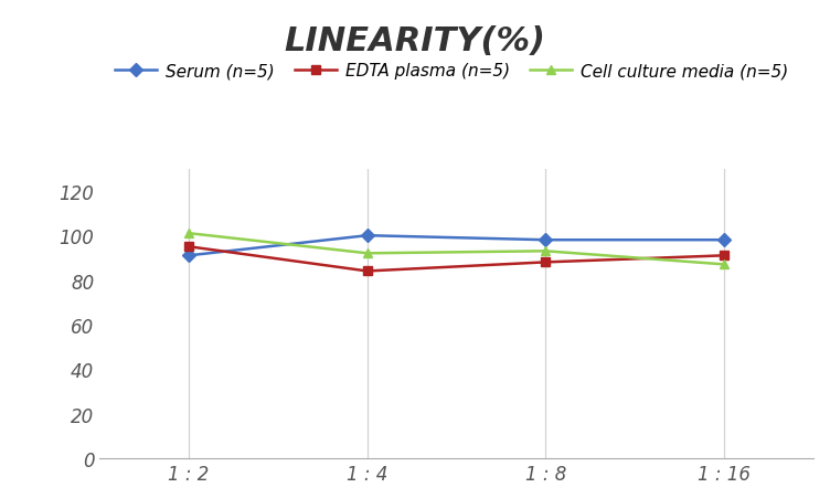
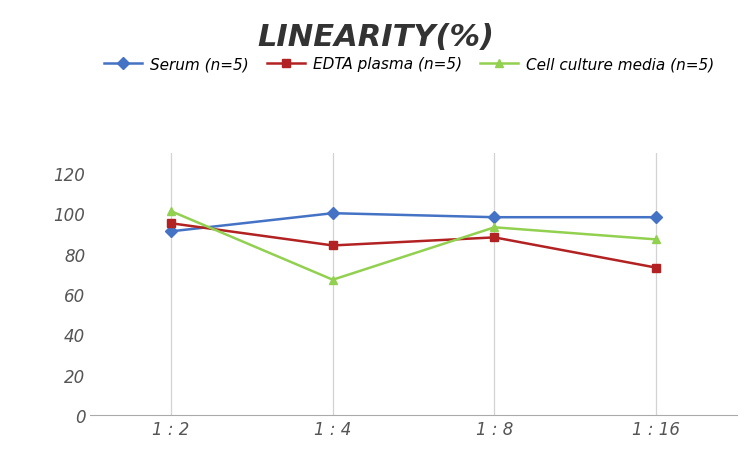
Cell culture media (n=5)/1 : 4: 92 -> 67
EDTA plasma (n=5)/1 : 16: 91 -> 73
